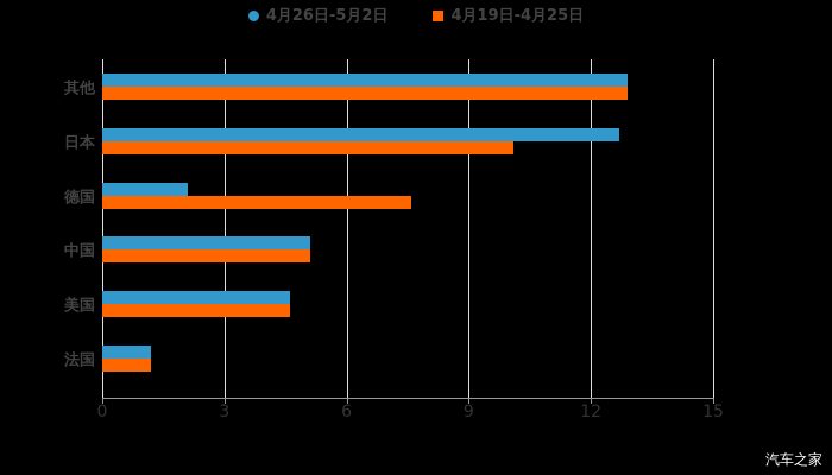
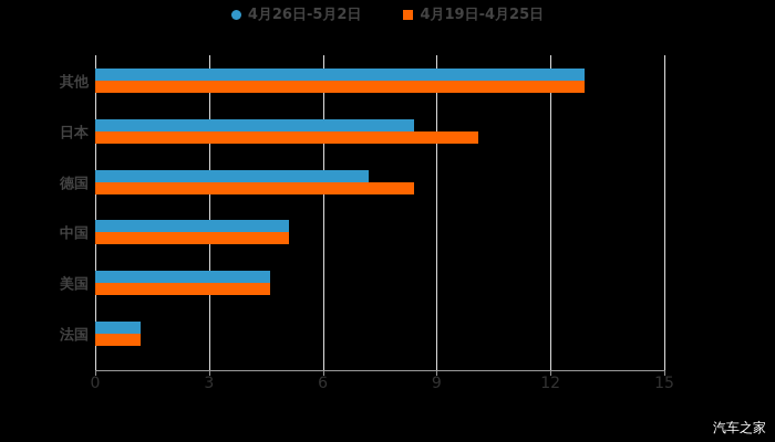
4月26日-5月2日/日本: 12.7 -> 8.4
4月26日-5月2日/德国: 2.1 -> 7.2
4月19日-4月25日/德国: 7.6 -> 8.4
